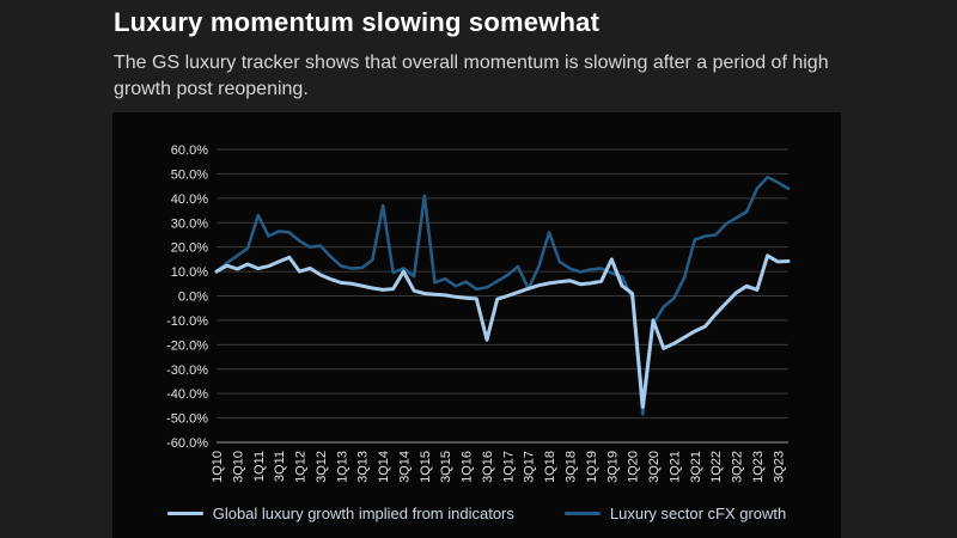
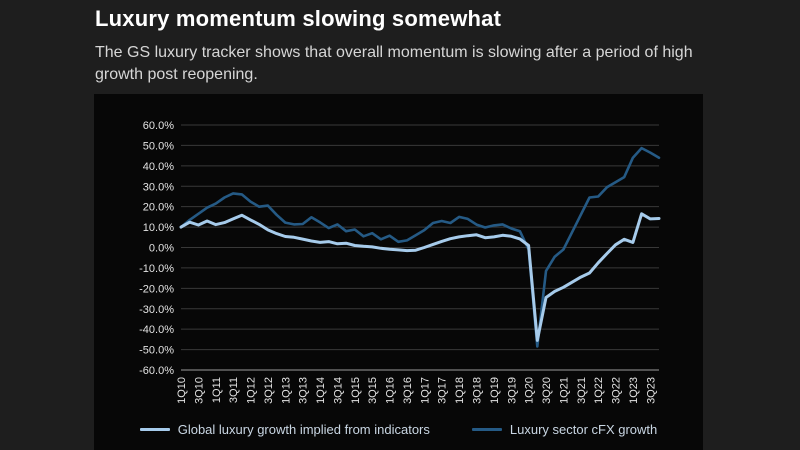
Luxury sector cFX growth/1Q11: 33% -> 22%
Global luxury growth implied from indicators/1Q12: 10% -> 14%
Luxury sector cFX growth/1Q14: 37% -> 12%
Global luxury growth implied from indicators/3Q14: 10% -> 2%
Luxury sector cFX growth/1Q15: 41% -> 9%
Global luxury growth implied from indicators/3Q16: -18% -> -2%
Luxury sector cFX growth/3Q17: 3% -> 13%
Luxury sector cFX growth/1Q18: 26% -> 15%
Global luxury growth implied from indicators/3Q19: 15% -> 6%
Global luxury growth implied from indicators/3Q20: -10% -> -24%
Luxury sector cFX growth/3Q21: 23% -> 16%
